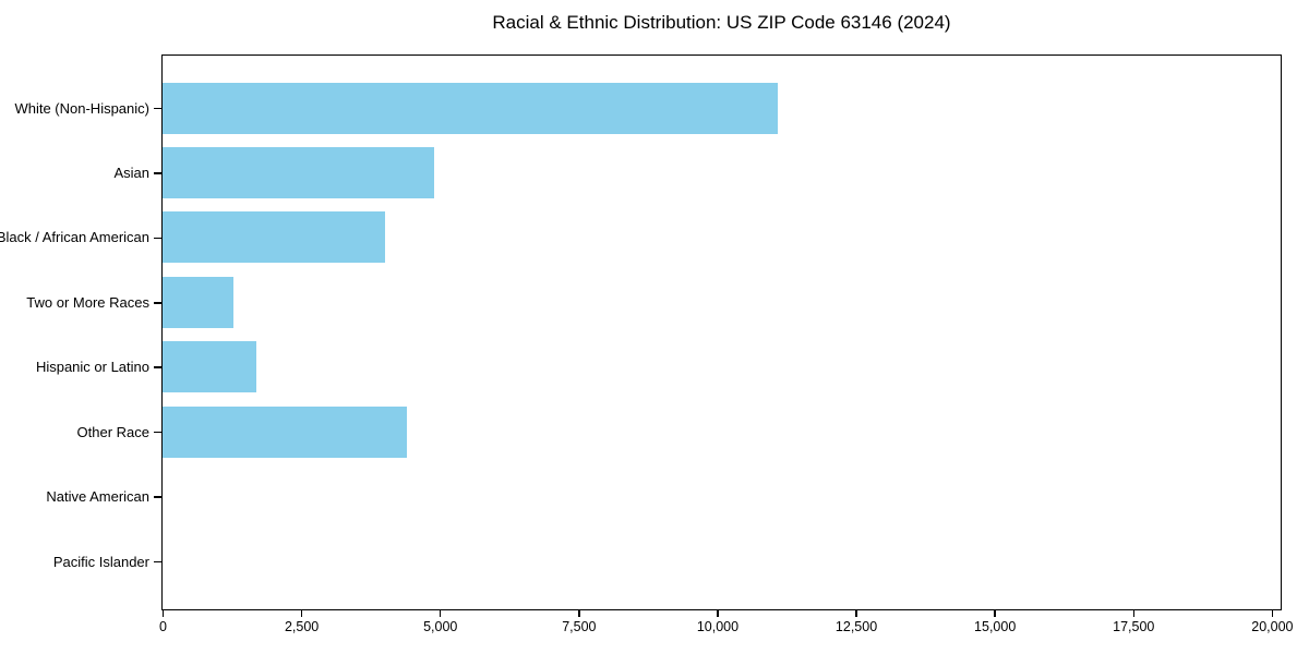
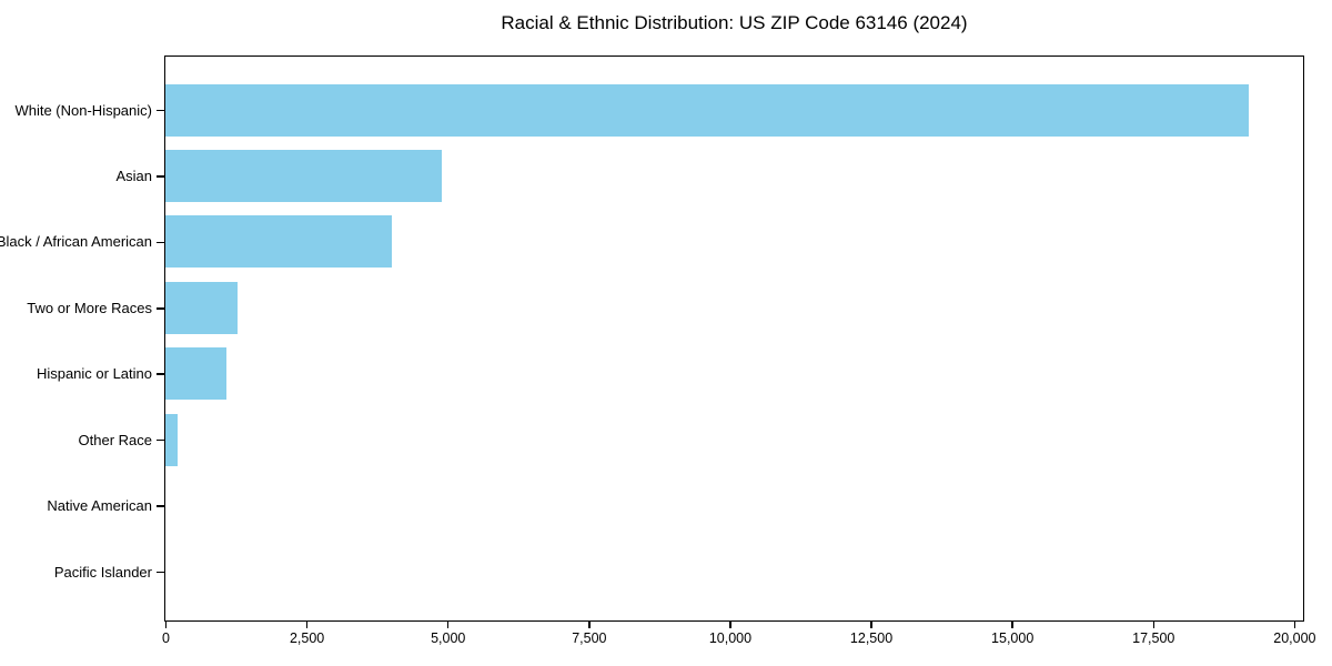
White (Non-Hispanic): 11100 -> 19200
Hispanic or Latino: 1700 -> 1100
Other Race: 4400 -> 200
